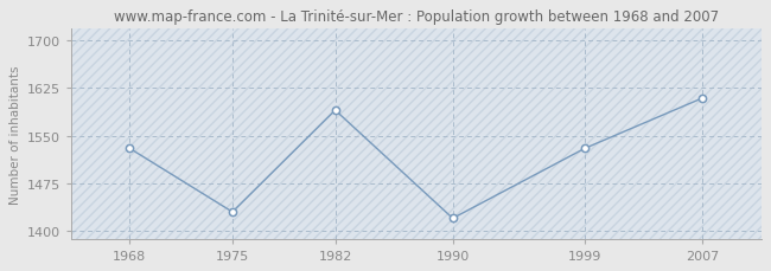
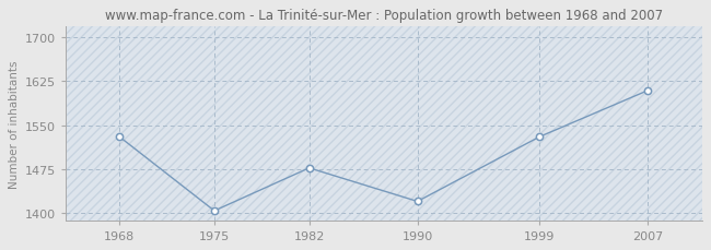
1975: 1430 -> 1404
1982: 1590 -> 1477
